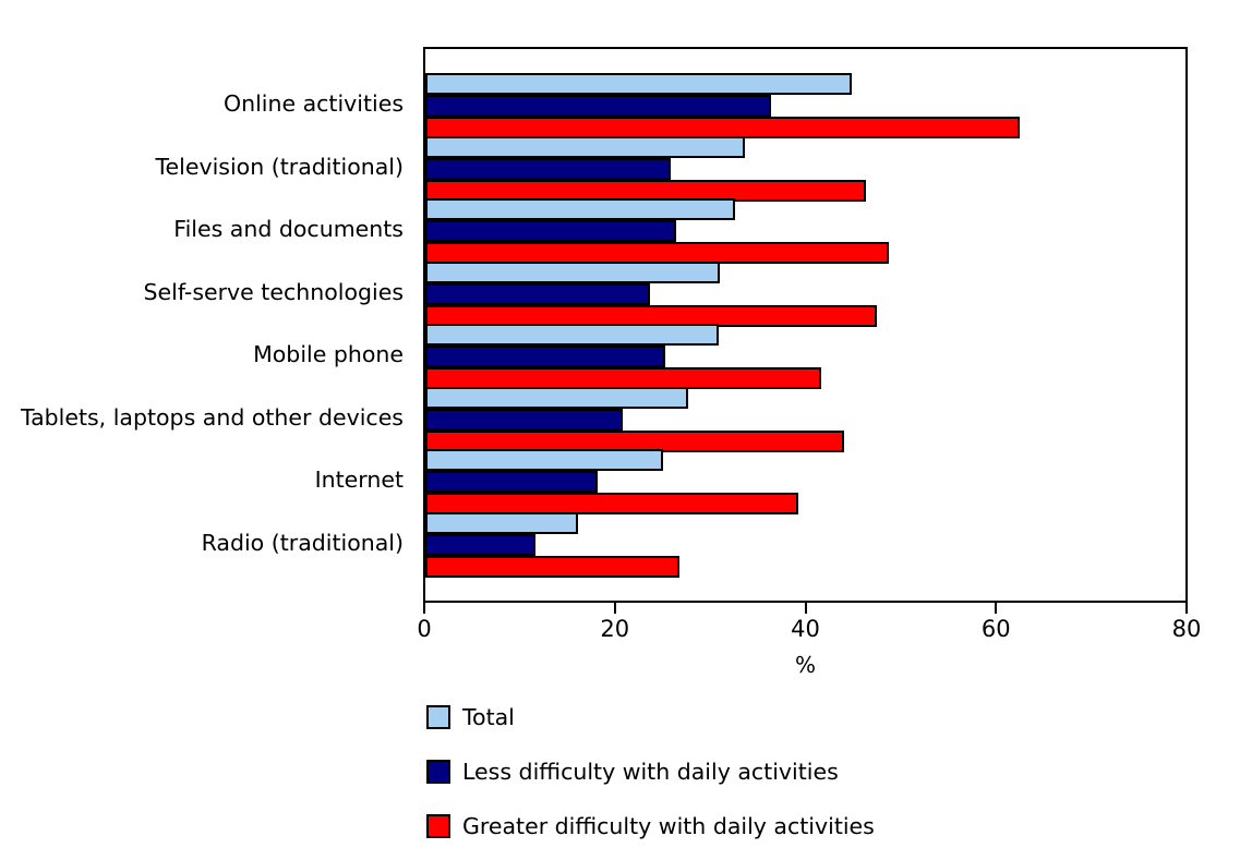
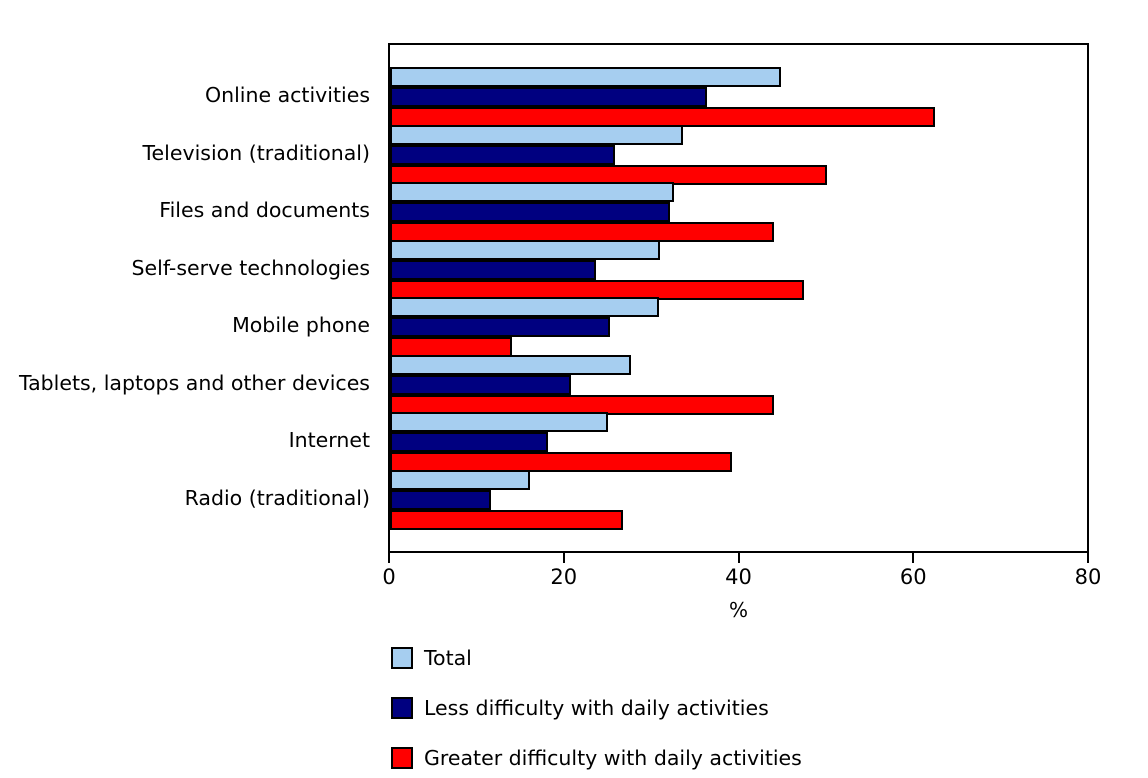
Greater difficulty with daily activities/Television (traditional): 46 -> 50
Less difficulty with daily activities/Files and documents: 26 -> 32
Greater difficulty with daily activities/Files and documents: 49 -> 44
Greater difficulty with daily activities/Mobile phone: 42 -> 14
